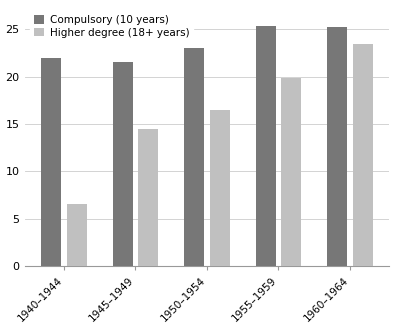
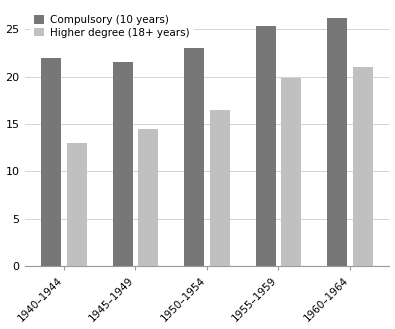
Higher degree (18+ years)/1940–1944: 6.6 -> 13.0
Compulsory (10 years)/1960–1964: 25.2 -> 26.2
Higher degree (18+ years)/1960–1964: 23.4 -> 21.0
